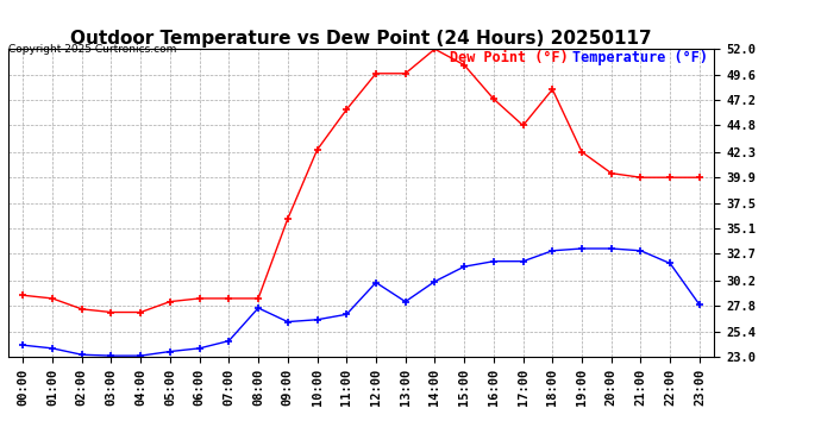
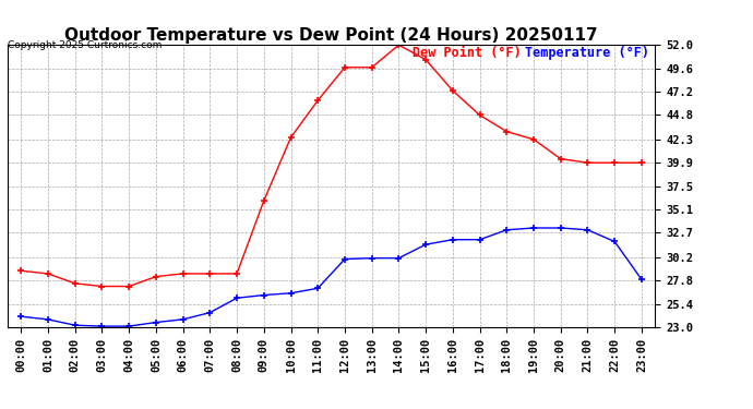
Temperature (°F)/08:00: 27.6 -> 26.0
Temperature (°F)/13:00: 28.2 -> 30.1
Dew Point (°F)/18:00: 48.2 -> 43.1
